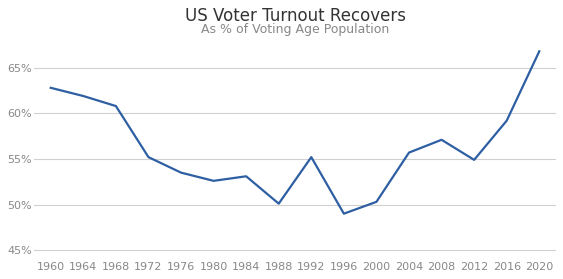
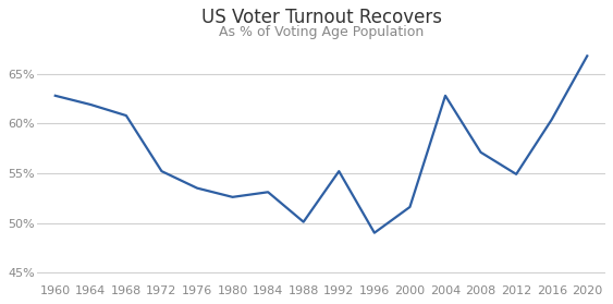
2000: 50.3% -> 51.6%
2004: 55.7% -> 62.8%
2016: 59.2% -> 60.4%
